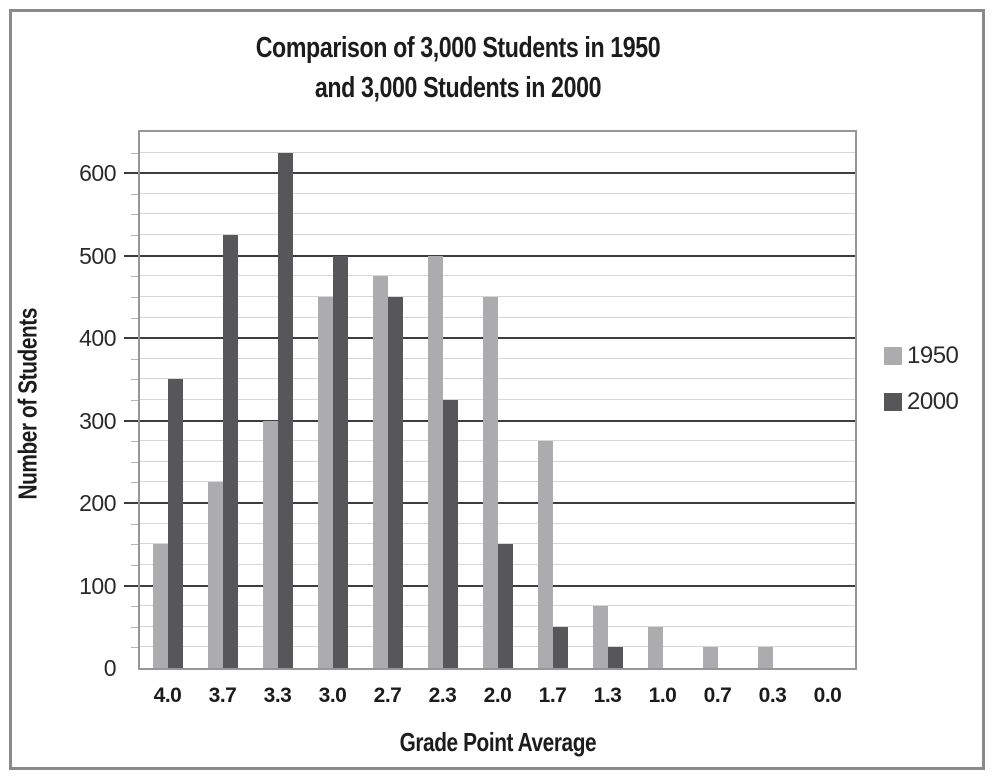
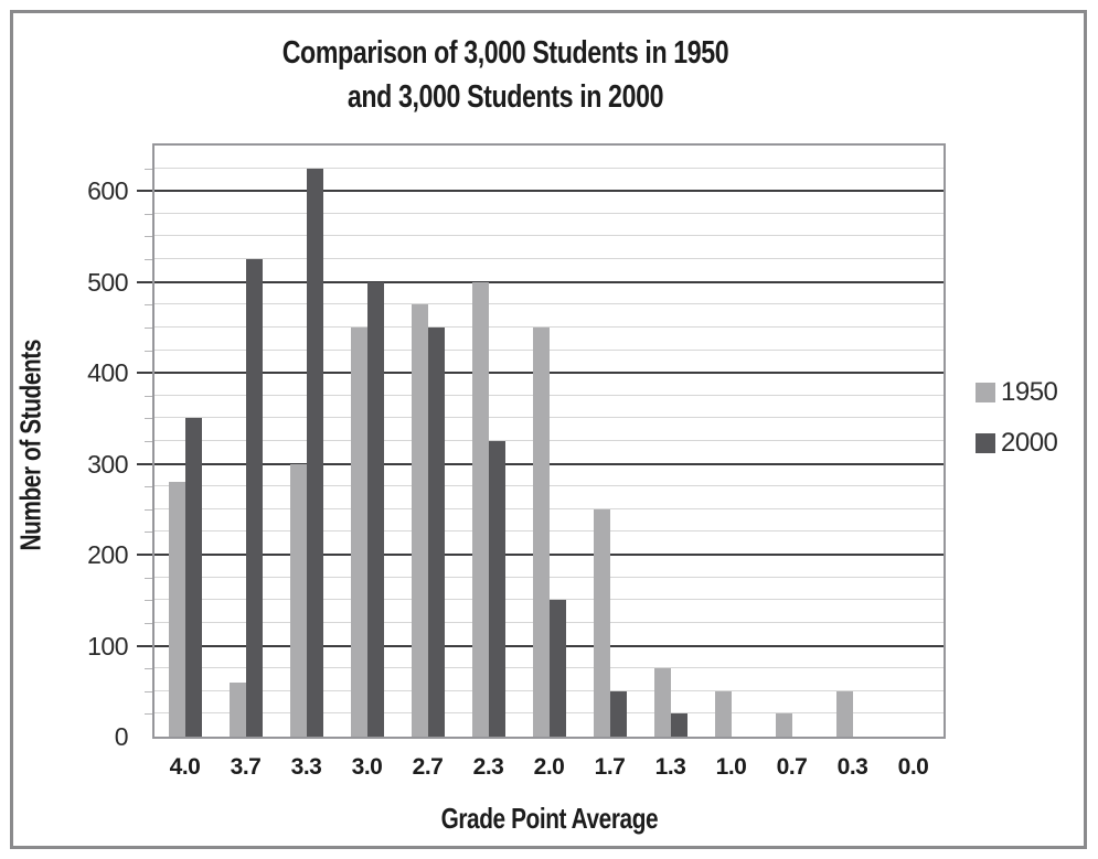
1950/4.0: 150 -> 280
1950/3.7: 220 -> 60
1950/1.7: 280 -> 250
1950/0.3: 20 -> 50
